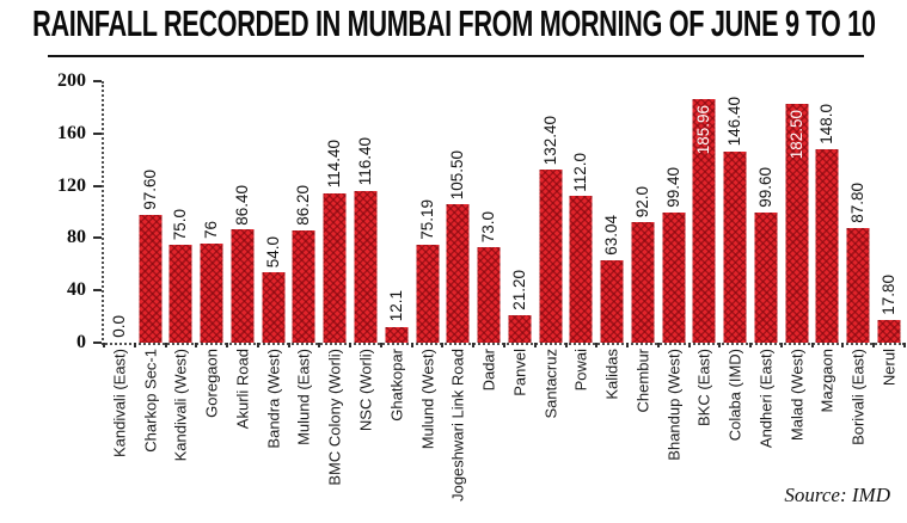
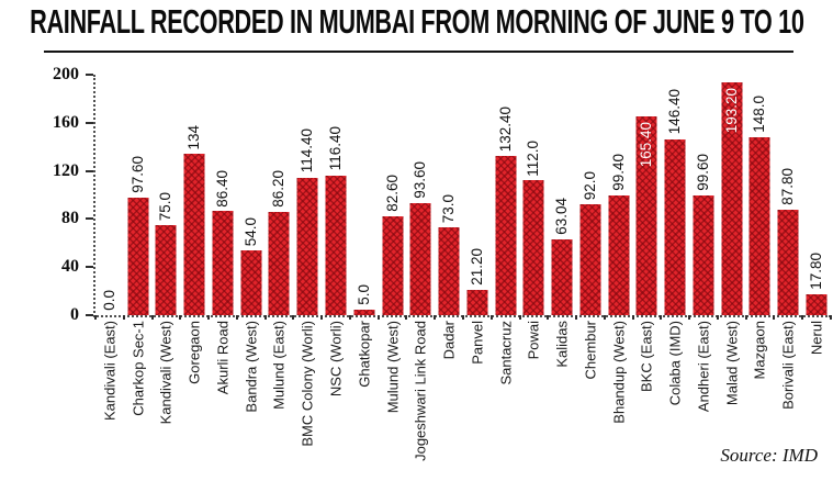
Goregaon: 76 -> 134
Ghatkopar: 12.1 -> 5.0
Mulund (West): 75.19 -> 82.60
Jogeshwari Link Road: 105.50 -> 93.60
BKC (East): 185.96 -> 165.40
Malad (West): 182.50 -> 193.20
